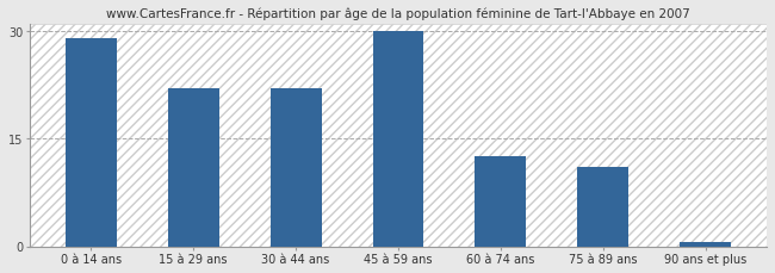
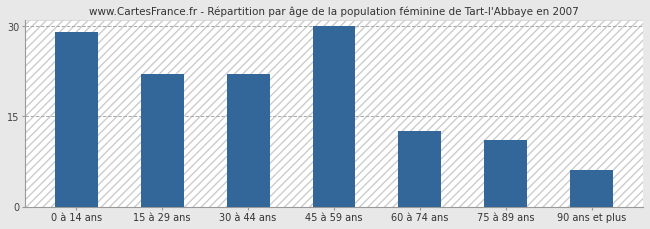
90 ans et plus: 0.5 -> 6.0
